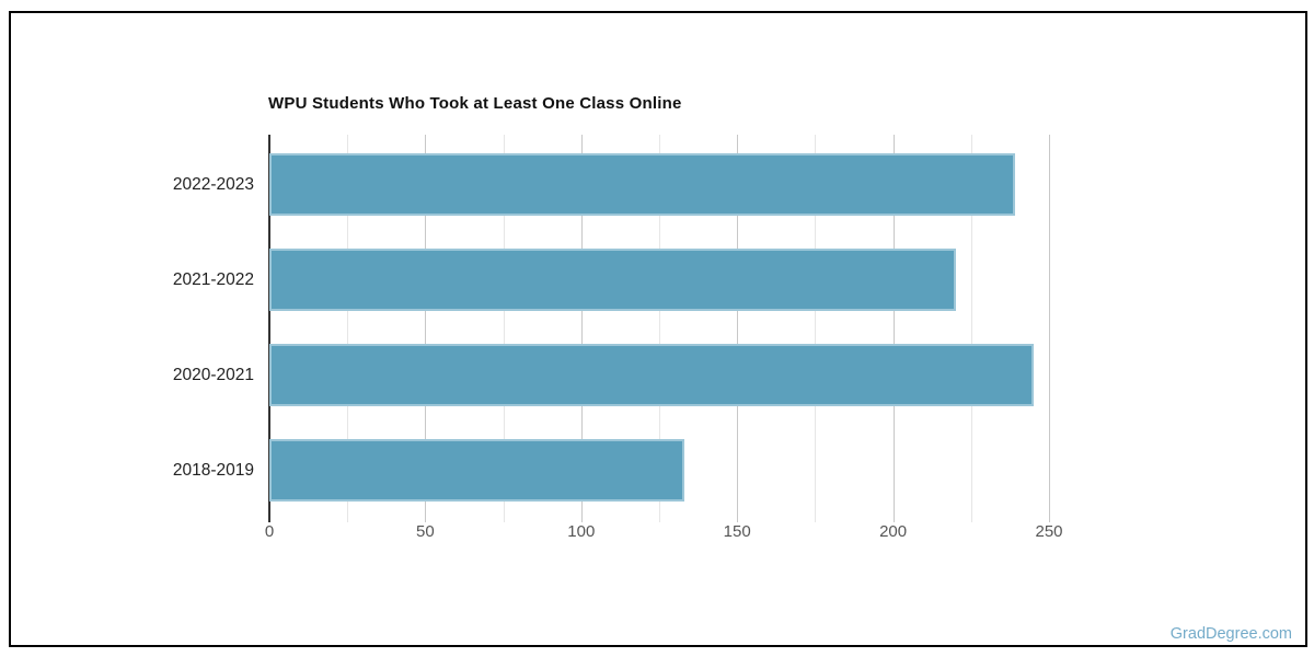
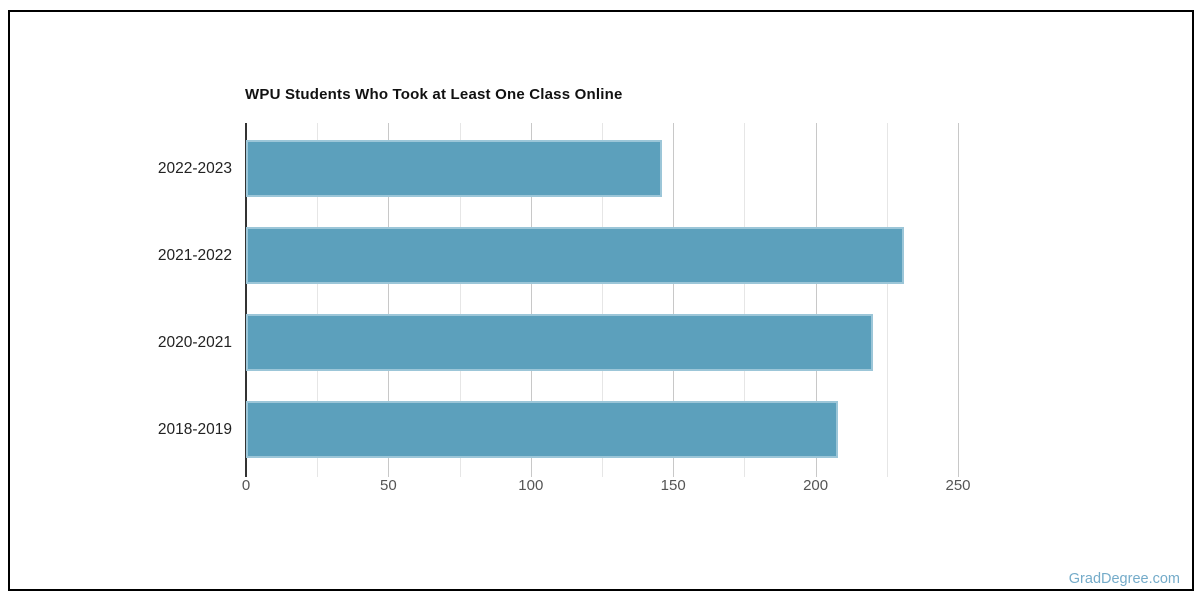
2022-2023: 239 -> 146
2021-2022: 220 -> 231
2020-2021: 245 -> 220
2018-2019: 133 -> 208
